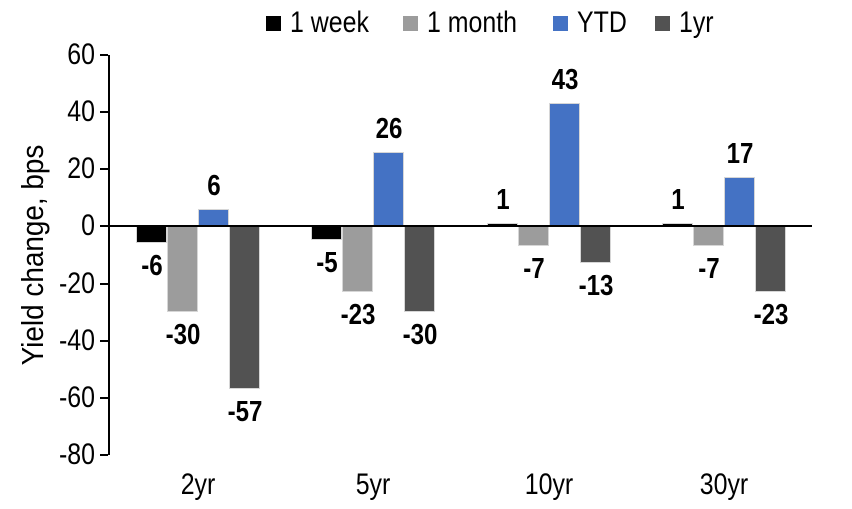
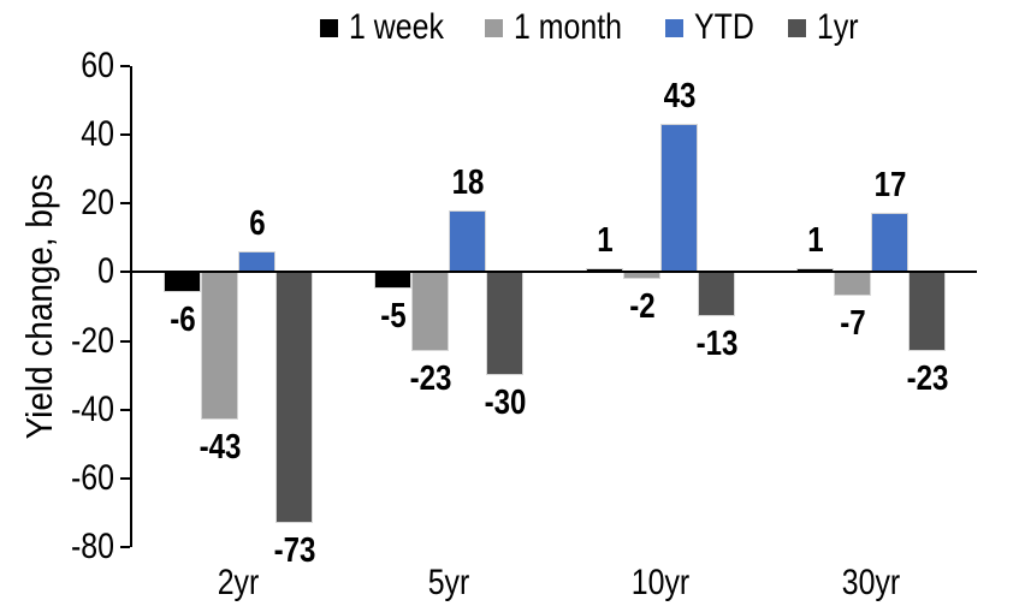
1 month/2yr: -30 -> -43
1yr/2yr: -57 -> -73
YTD/5yr: 26 -> 18
1 month/10yr: -7 -> -2
